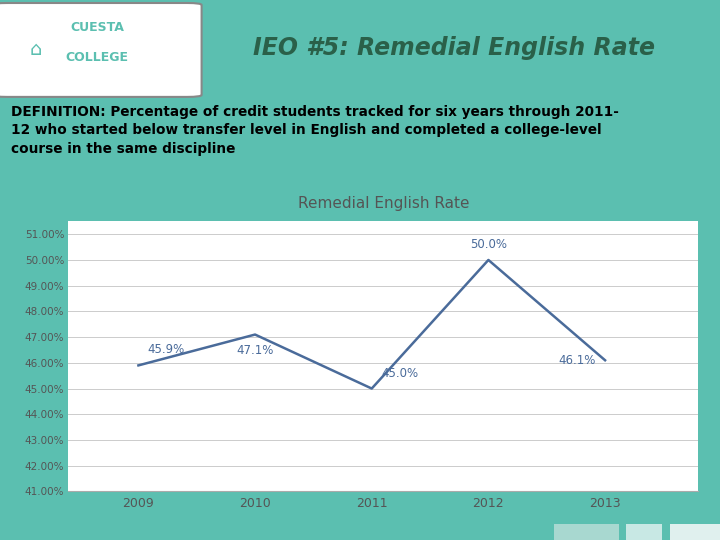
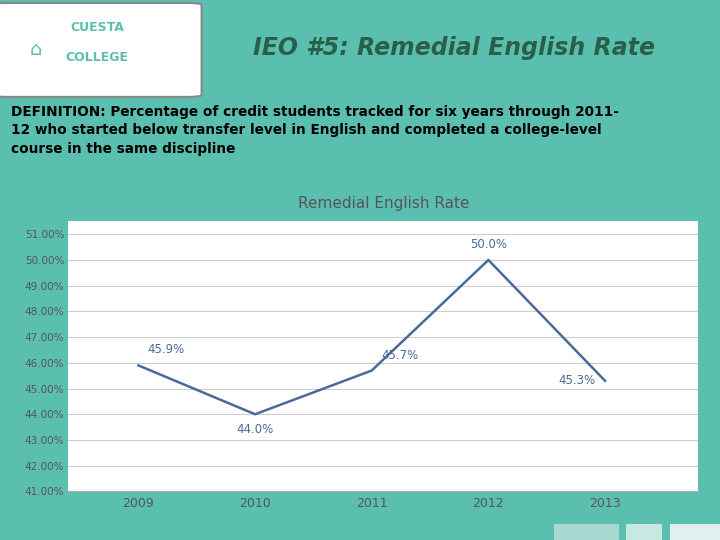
2010: 47.1% -> 44.0%
2011: 45.0% -> 45.7%
2013: 46.1% -> 45.3%
